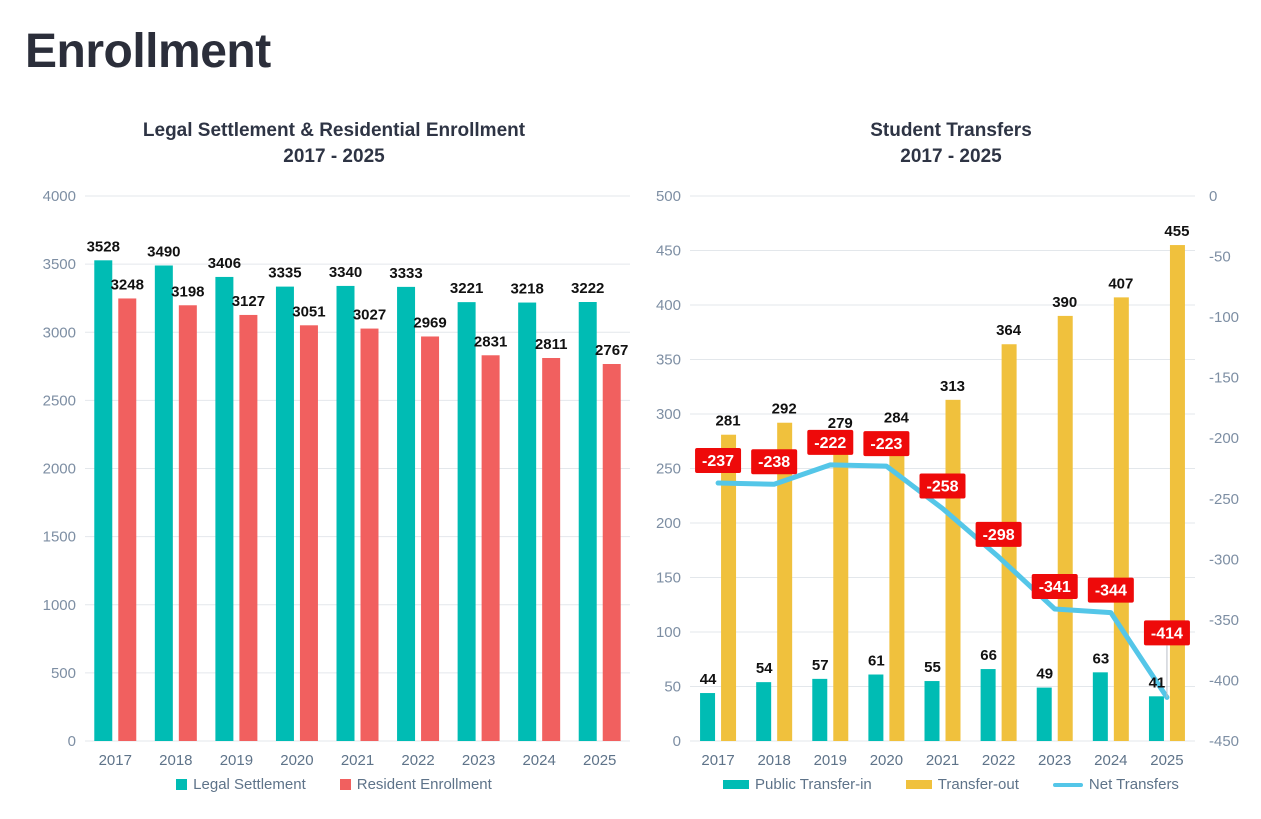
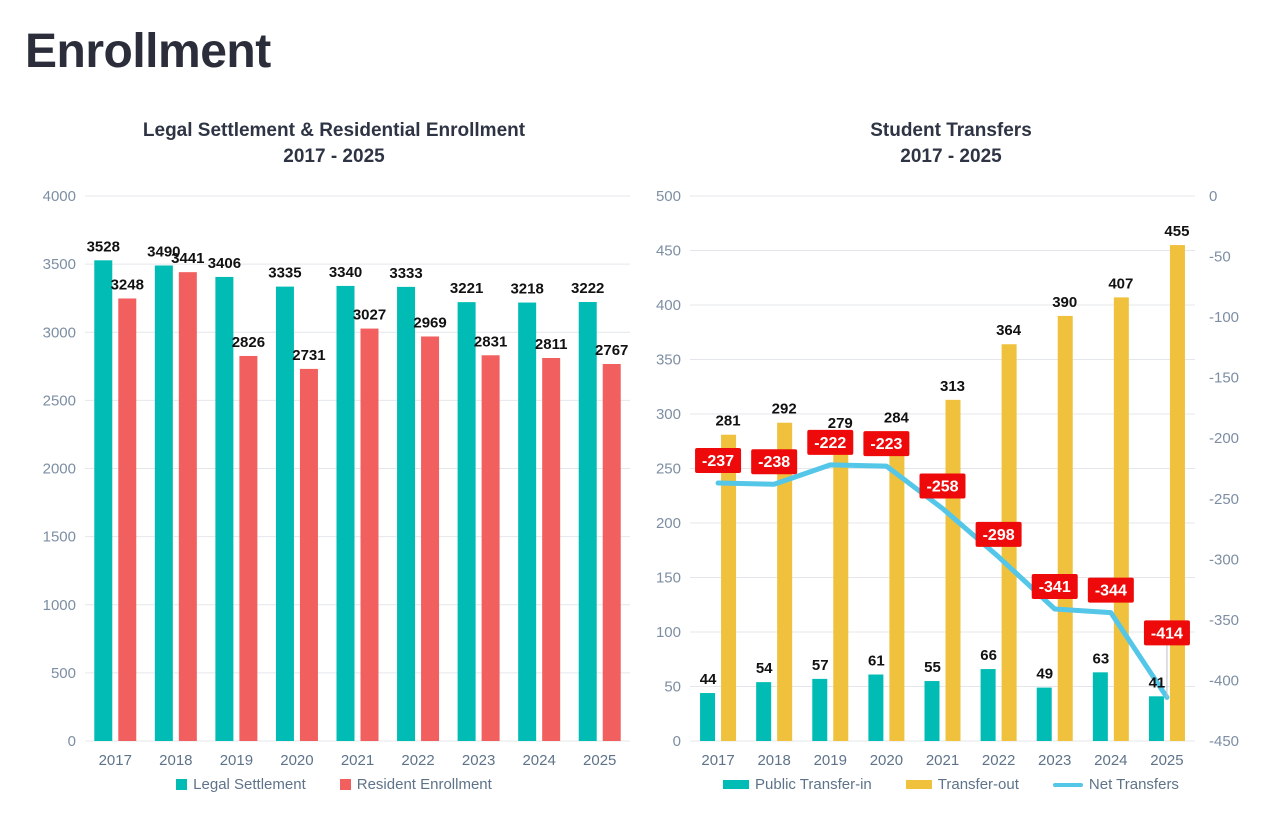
Legal Settlement & Residential Enrollment 2017 - 2025/Resident Enrollment/2018: 3198 -> 3441
Legal Settlement & Residential Enrollment 2017 - 2025/Resident Enrollment/2019: 3127 -> 2826
Legal Settlement & Residential Enrollment 2017 - 2025/Resident Enrollment/2020: 3051 -> 2731
